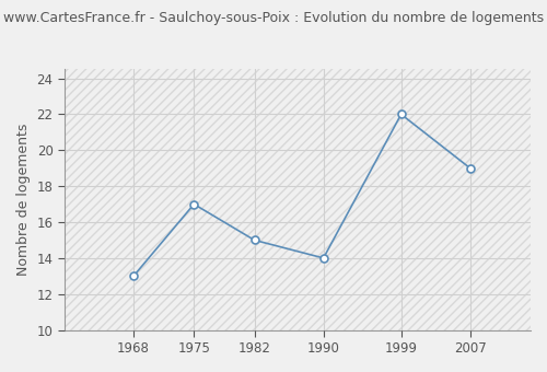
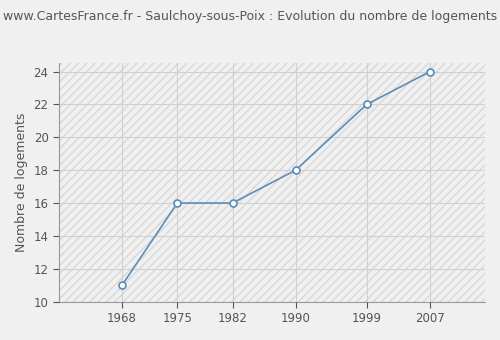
1968: 13 -> 11
1975: 17 -> 16
1982: 15 -> 16
1990: 14 -> 18
2007: 19 -> 24
